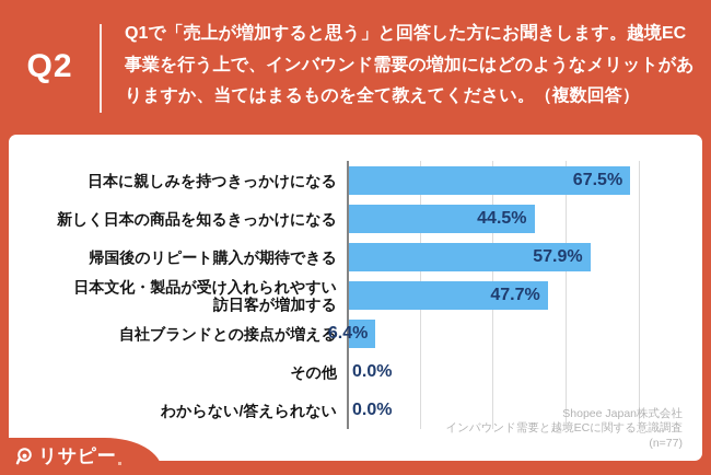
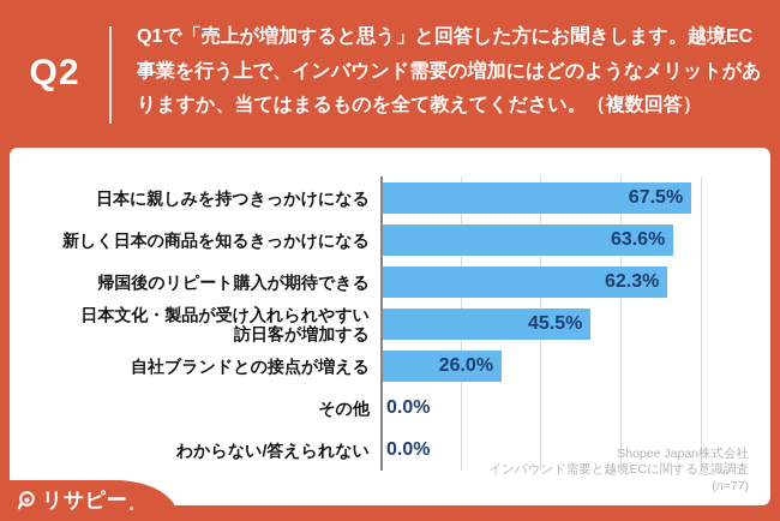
新しく日本の商品を知るきっかけになる: 44.5% -> 63.6%
帰国後のリピート購入が期待できる: 57.9% -> 62.3%
日本文化・製品が受け入れられやすい 訪日客が増加する: 47.7% -> 45.5%
自社ブランドとの接点が増える: 6.4% -> 26.0%
